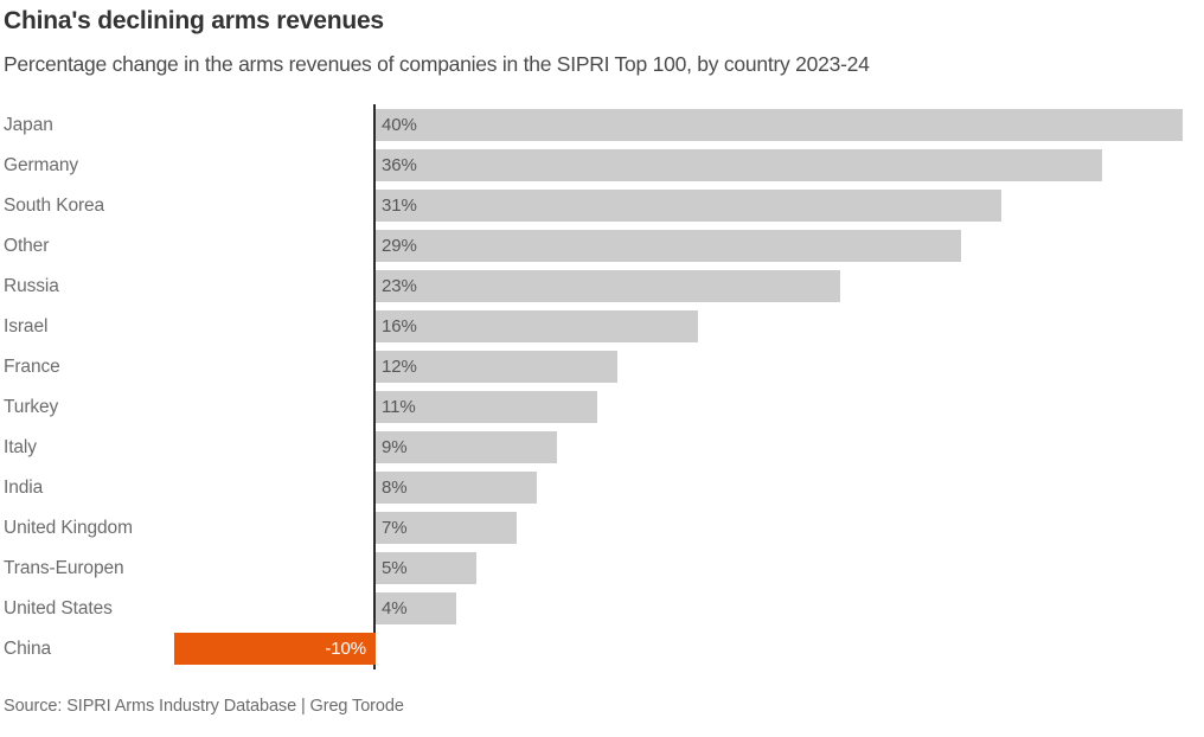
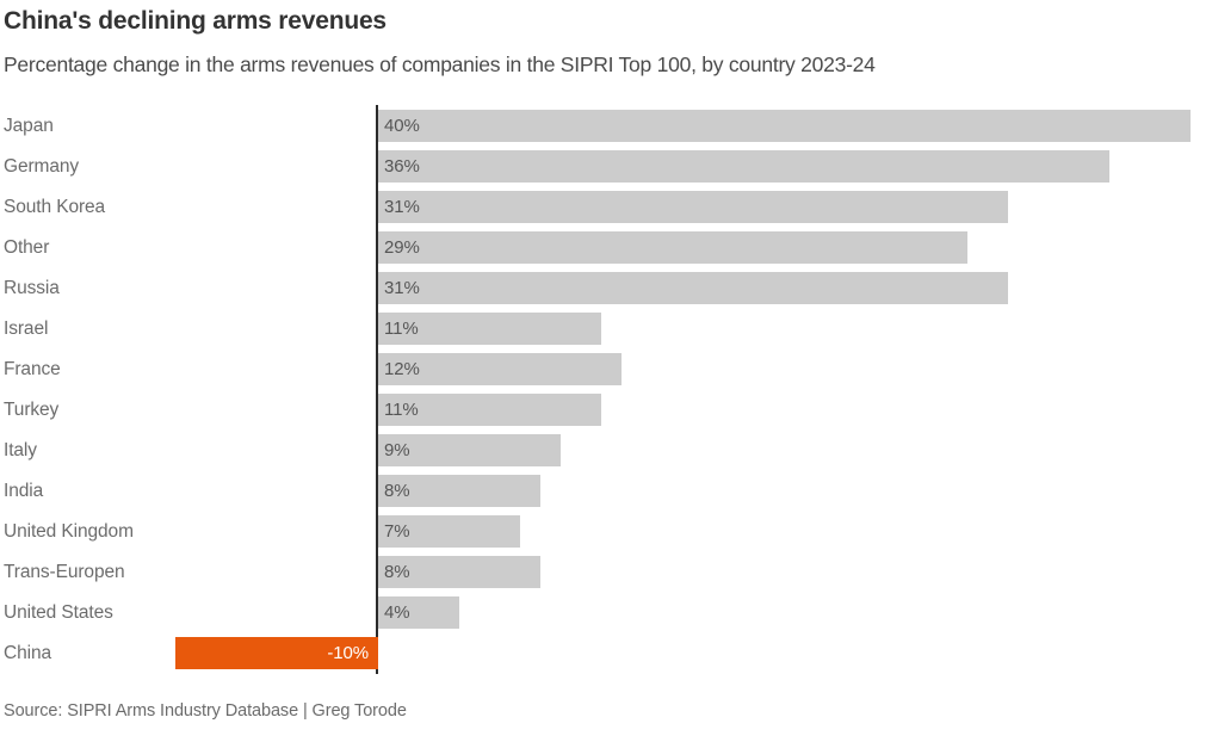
Russia: 23% -> 31%
Israel: 16% -> 11%
Trans-Europen: 5% -> 8%
